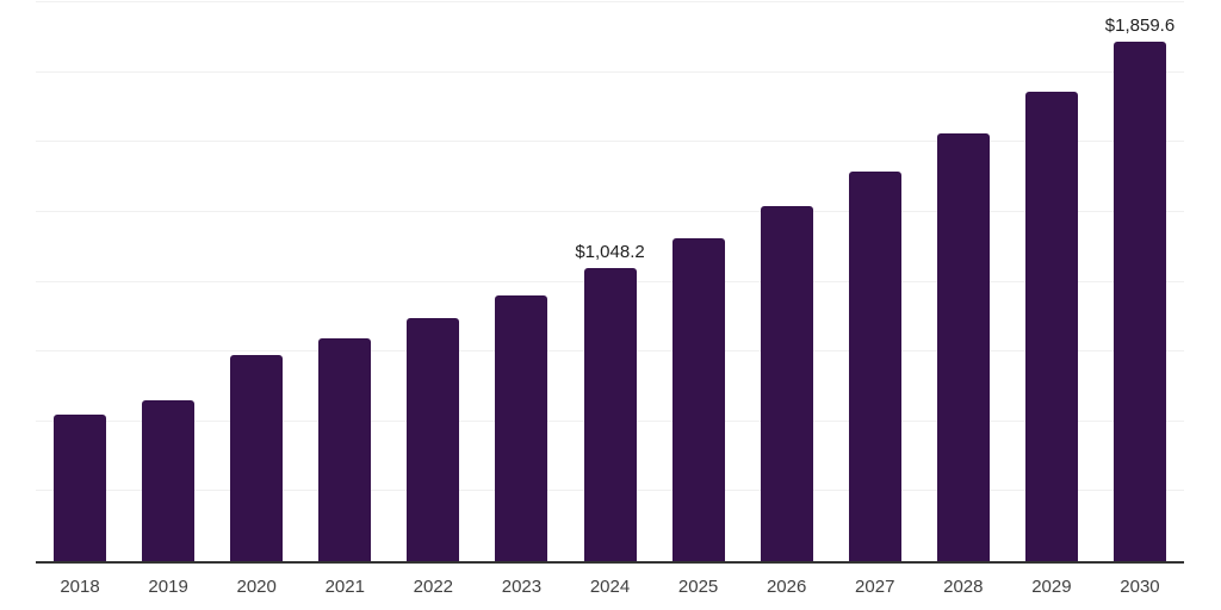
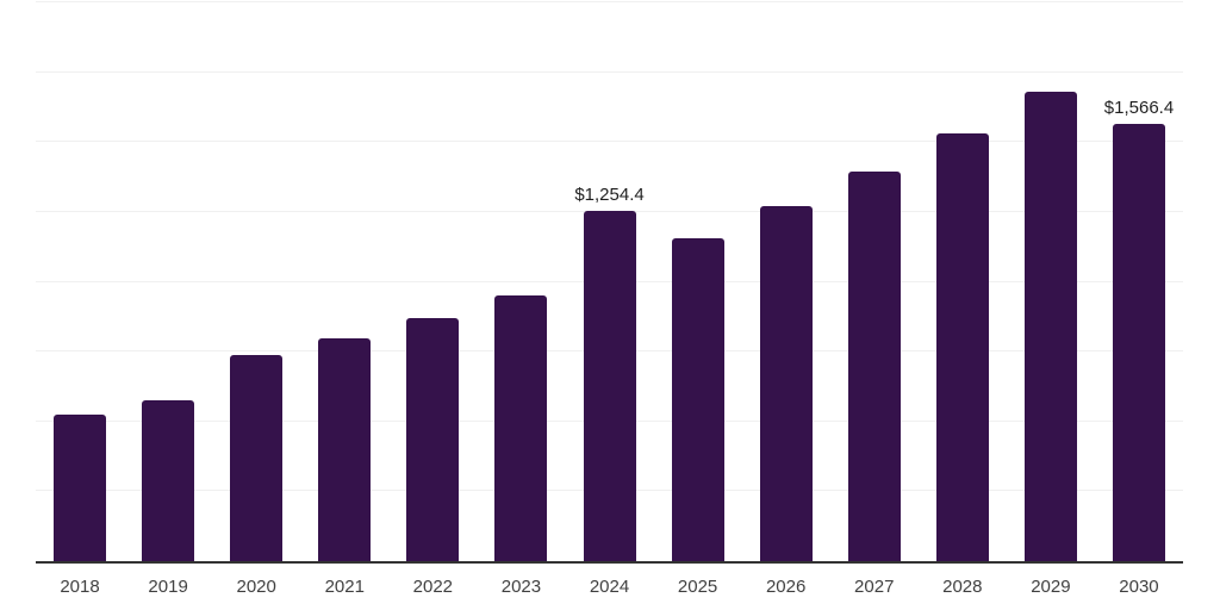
2024: $1,048.2 -> $1,254.4
2030: $1,859.6 -> $1,566.4
